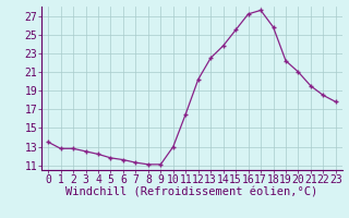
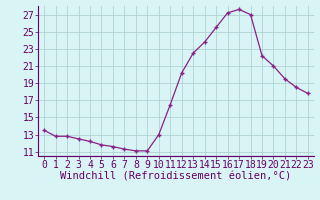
18: 25.8 -> 27.0
